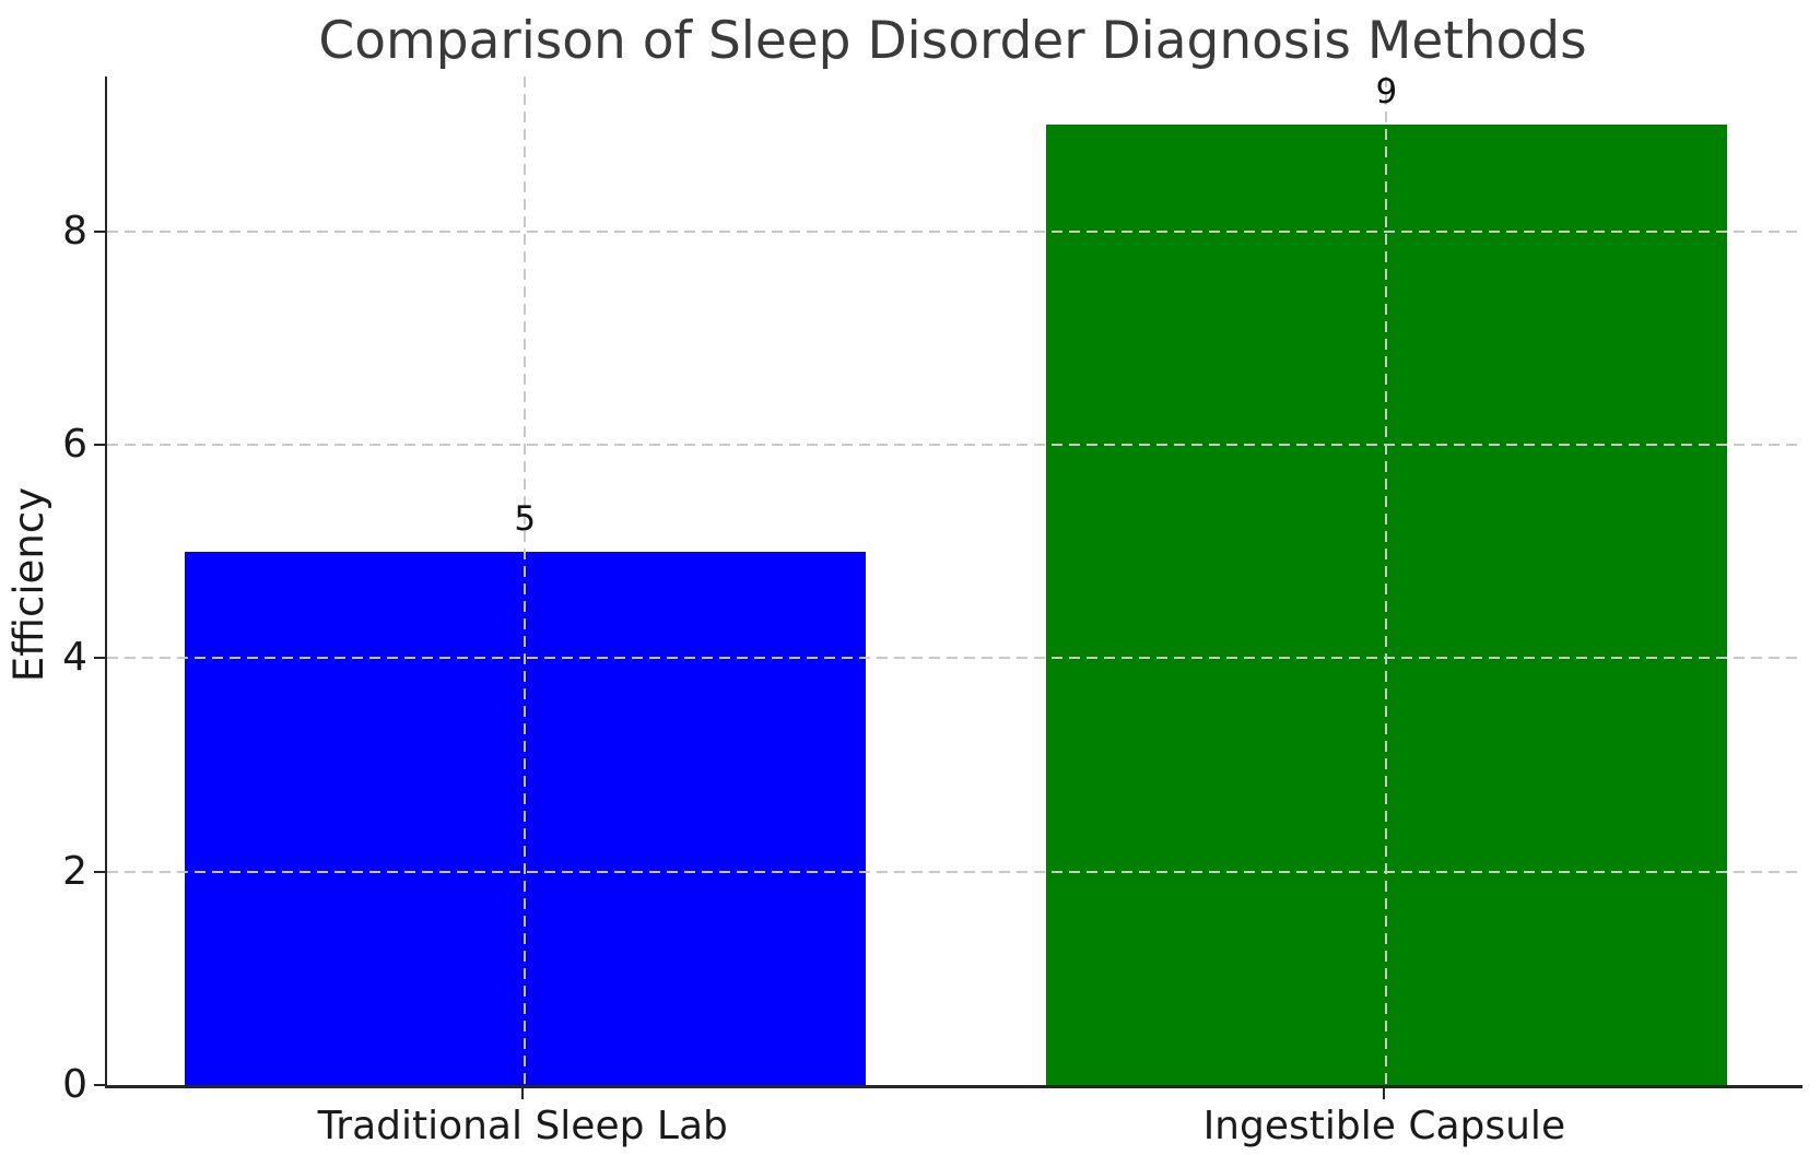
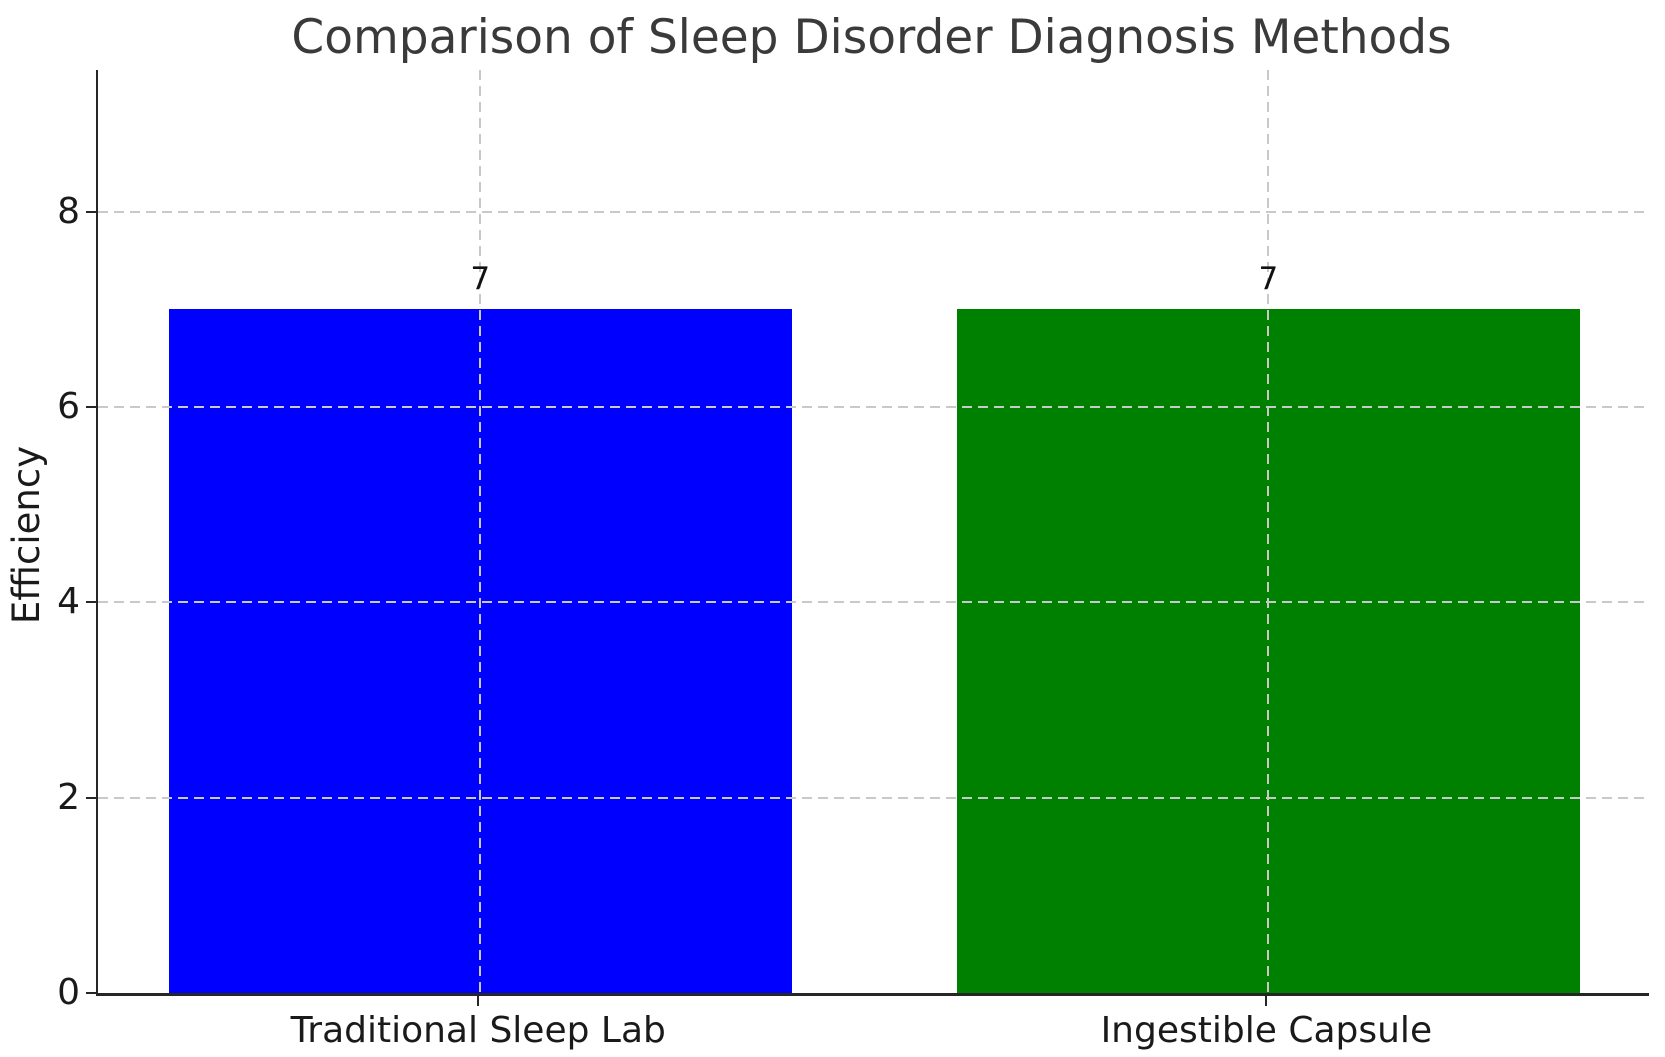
Traditional Sleep Lab: 5 -> 7
Ingestible Capsule: 9 -> 7
